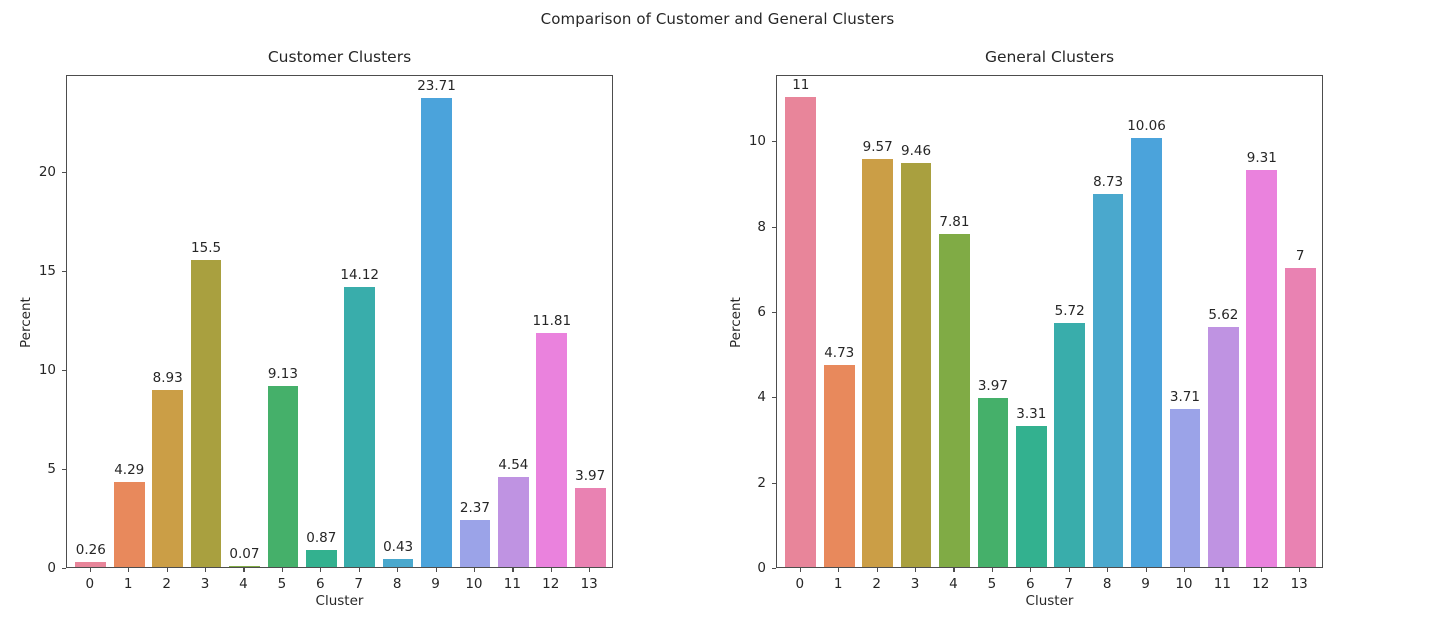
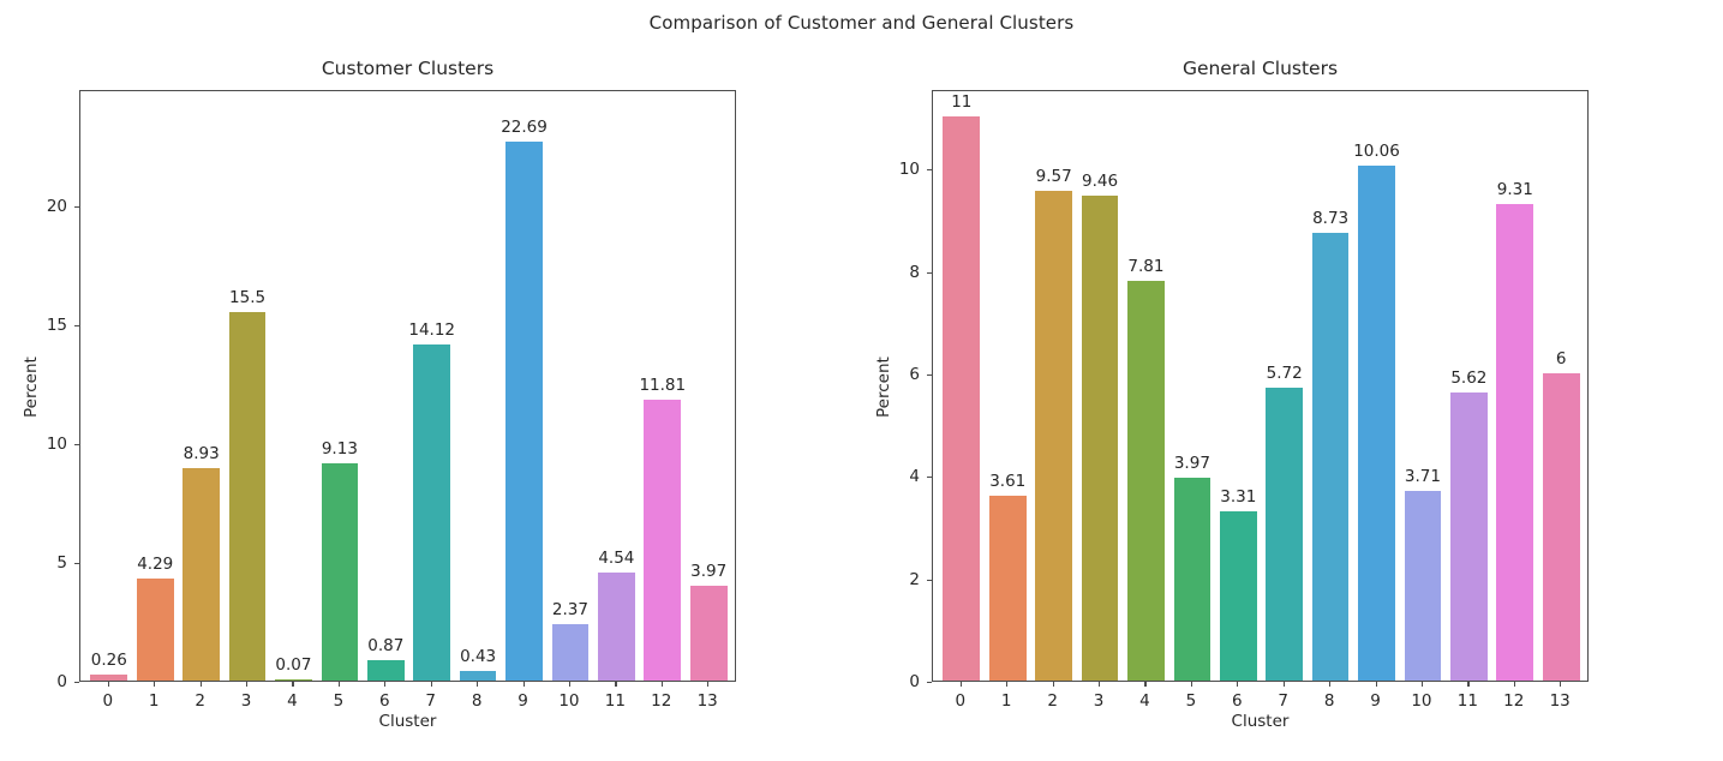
Customer Clusters/9: 23.71 -> 22.69
General Clusters/1: 4.73 -> 3.61
General Clusters/13: 7 -> 6
